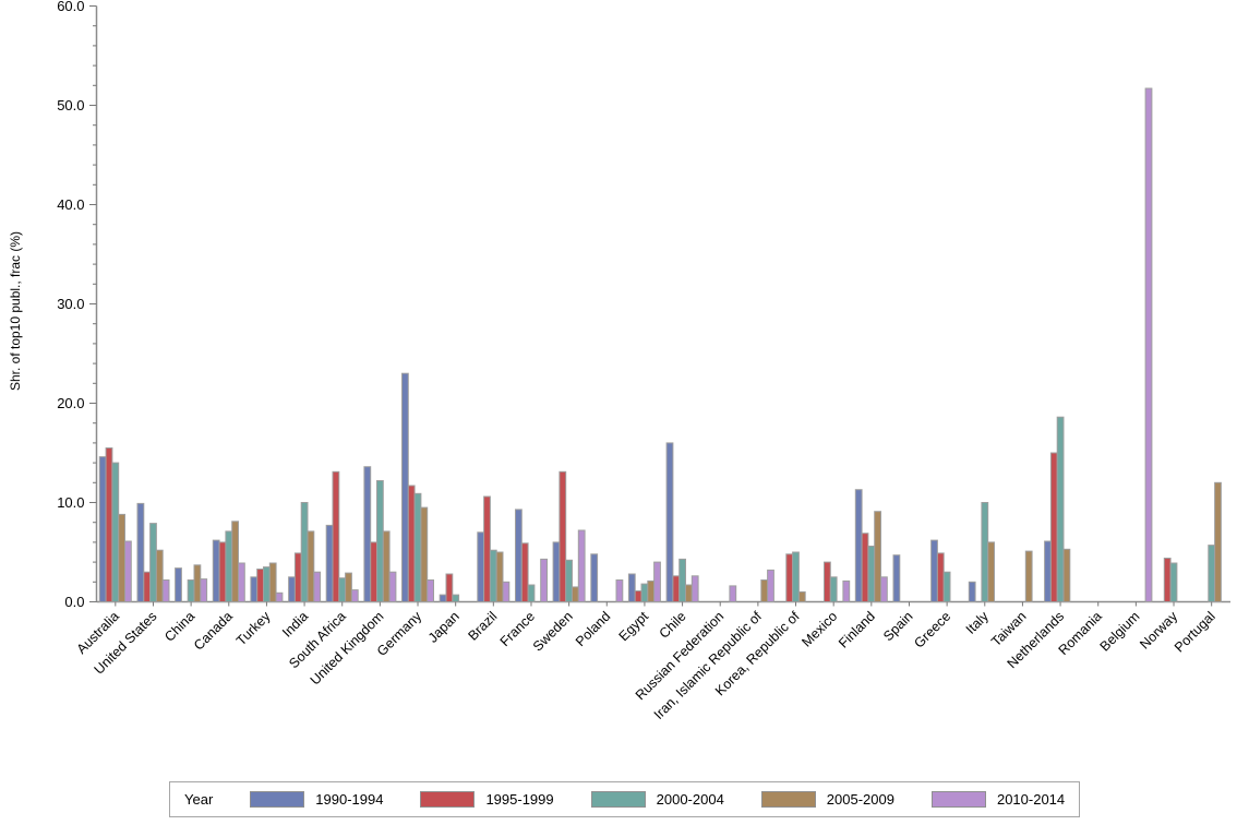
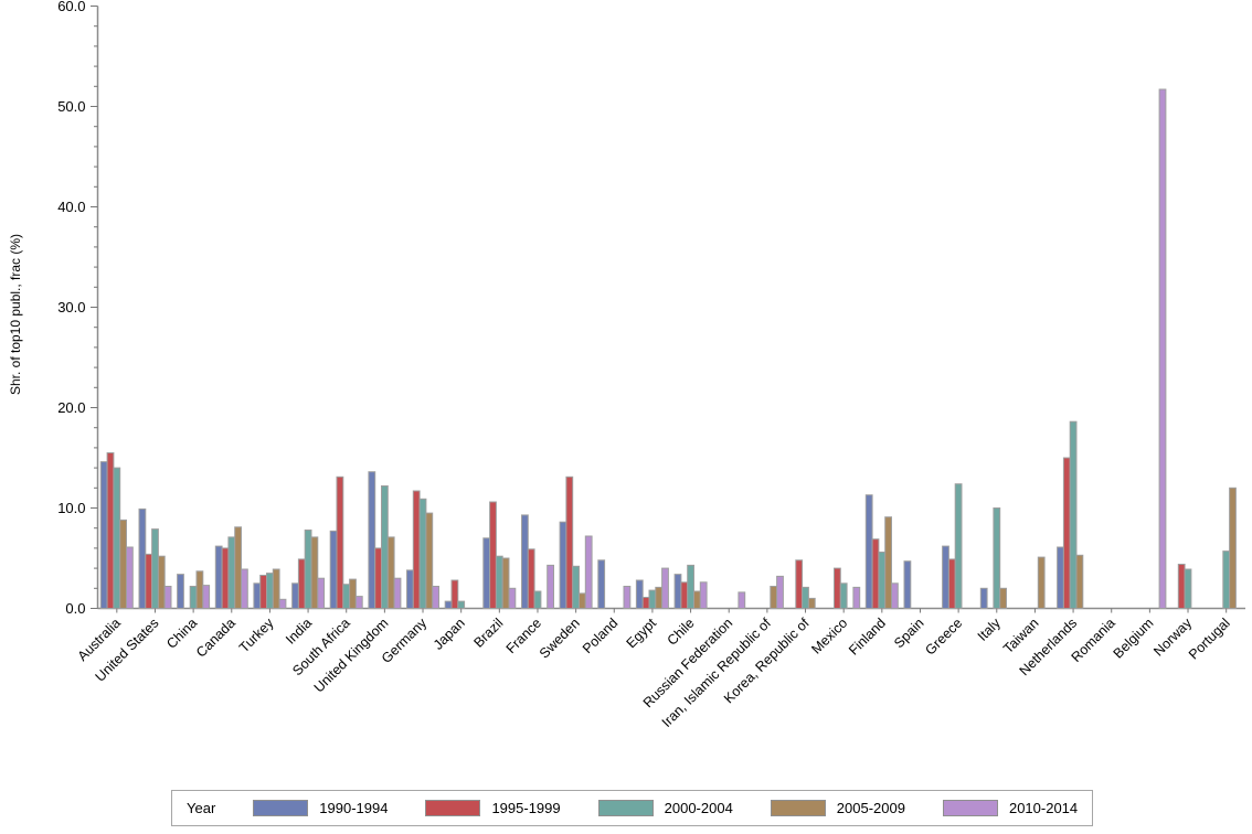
1995-1999/United States: 3 -> 5
2000-2004/India: 10 -> 8
1990-1994/Germany: 23 -> 4
1990-1994/Sweden: 6 -> 9
1990-1994/Chile: 16 -> 3
2000-2004/Korea, Republic of: 5 -> 2
2000-2004/Greece: 3 -> 12
2005-2009/Italy: 6 -> 2
